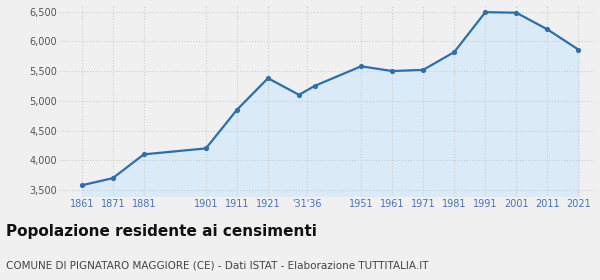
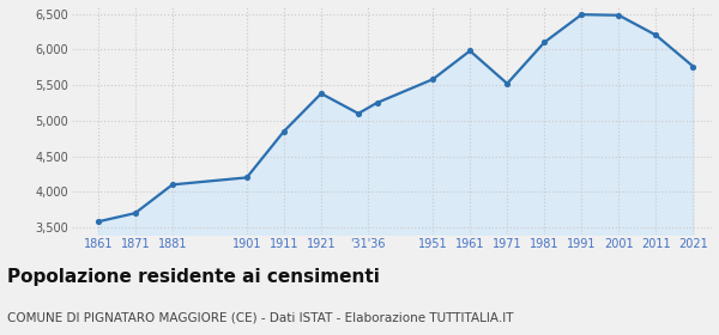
1961: 5,500 -> 5,980
1981: 5,820 -> 6,100
2021: 5,860 -> 5,760
